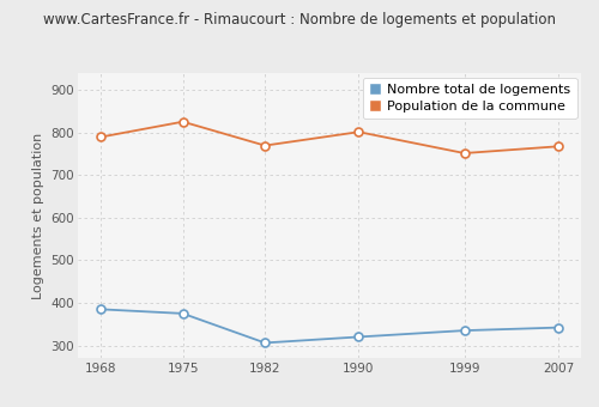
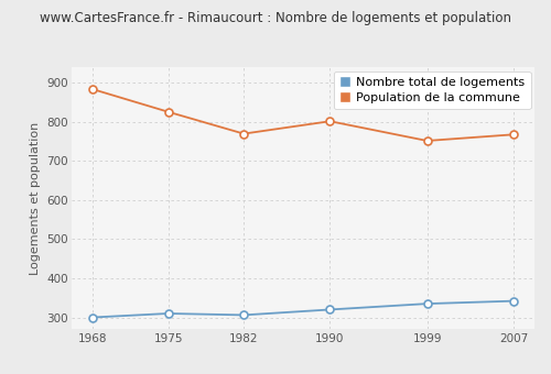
Nombre total de logements/1968: 385 -> 300
Population de la commune/1968: 790 -> 884
Nombre total de logements/1975: 375 -> 310
